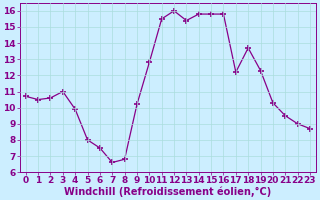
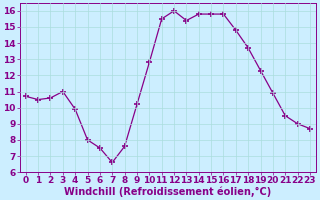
8: 6.8 -> 7.6
17: 12.2 -> 14.8
20: 10.3 -> 10.9
